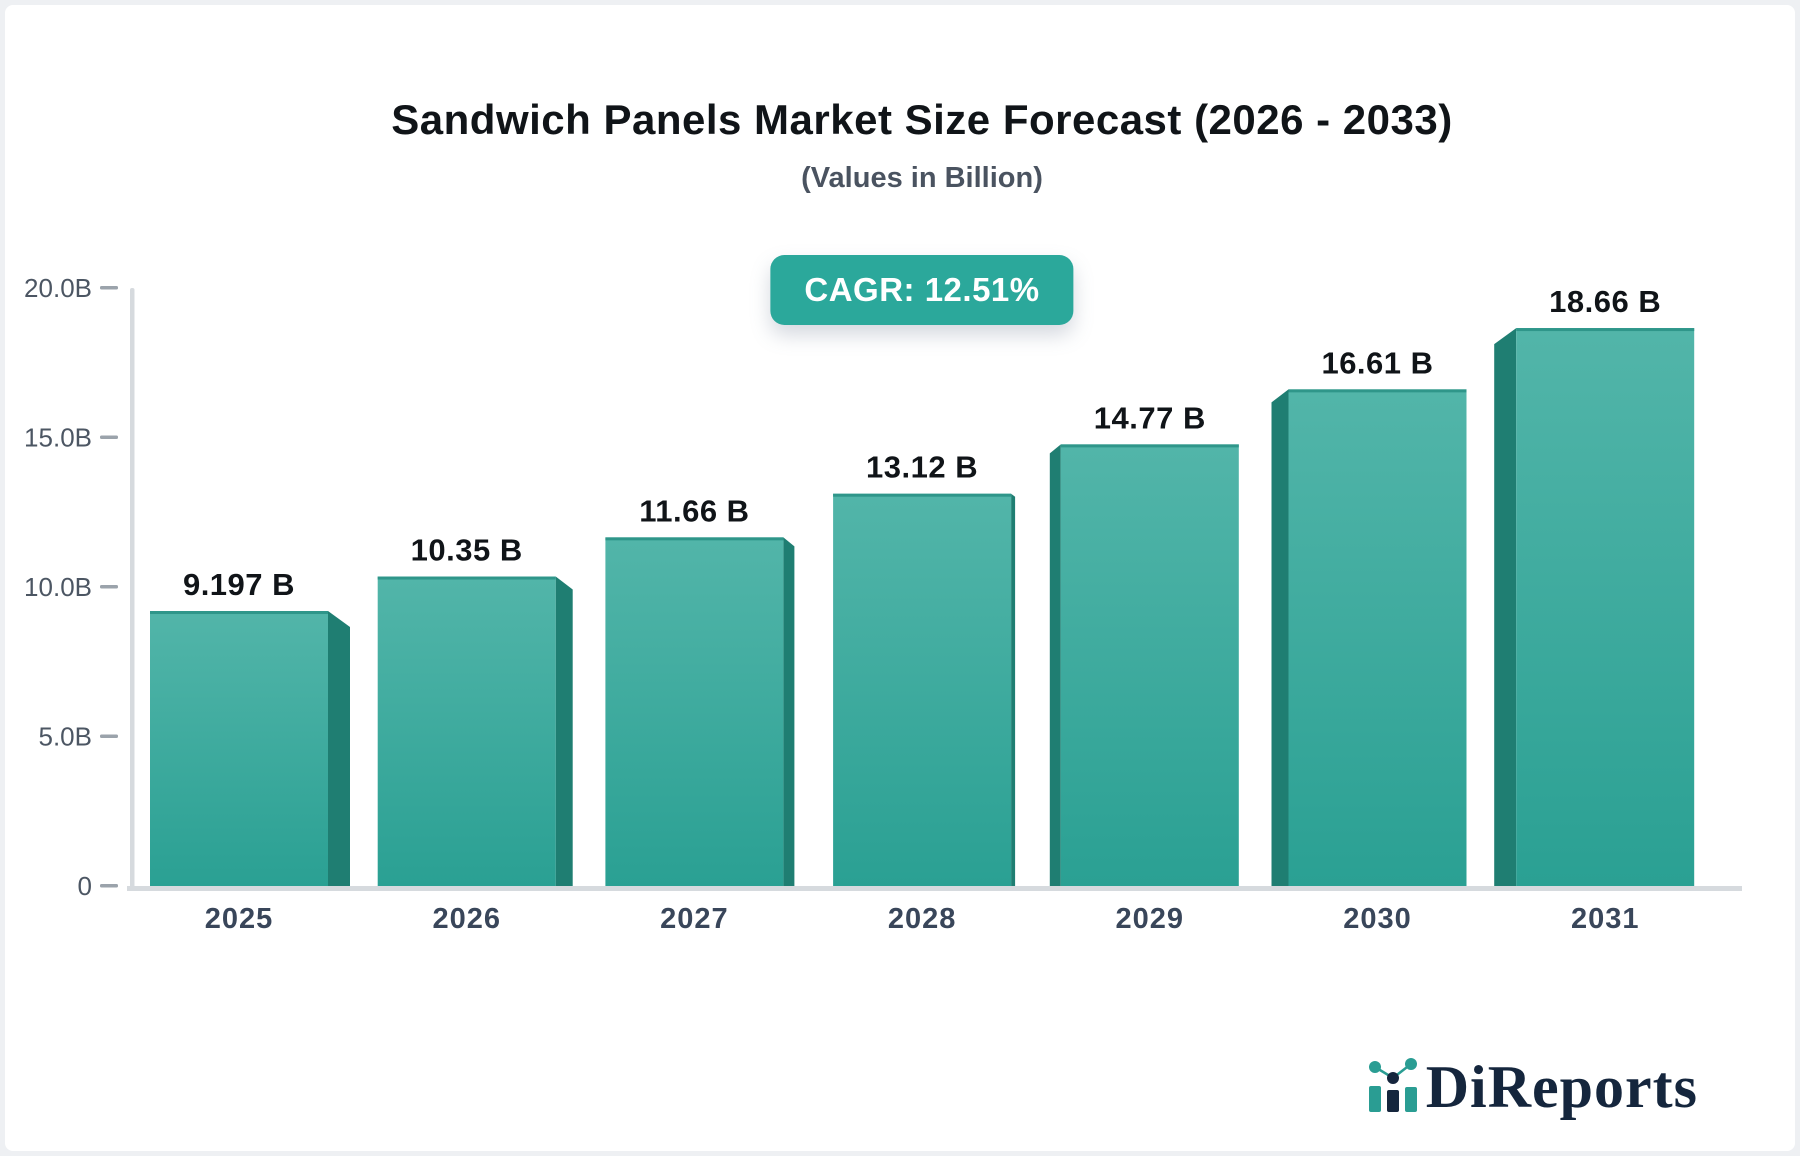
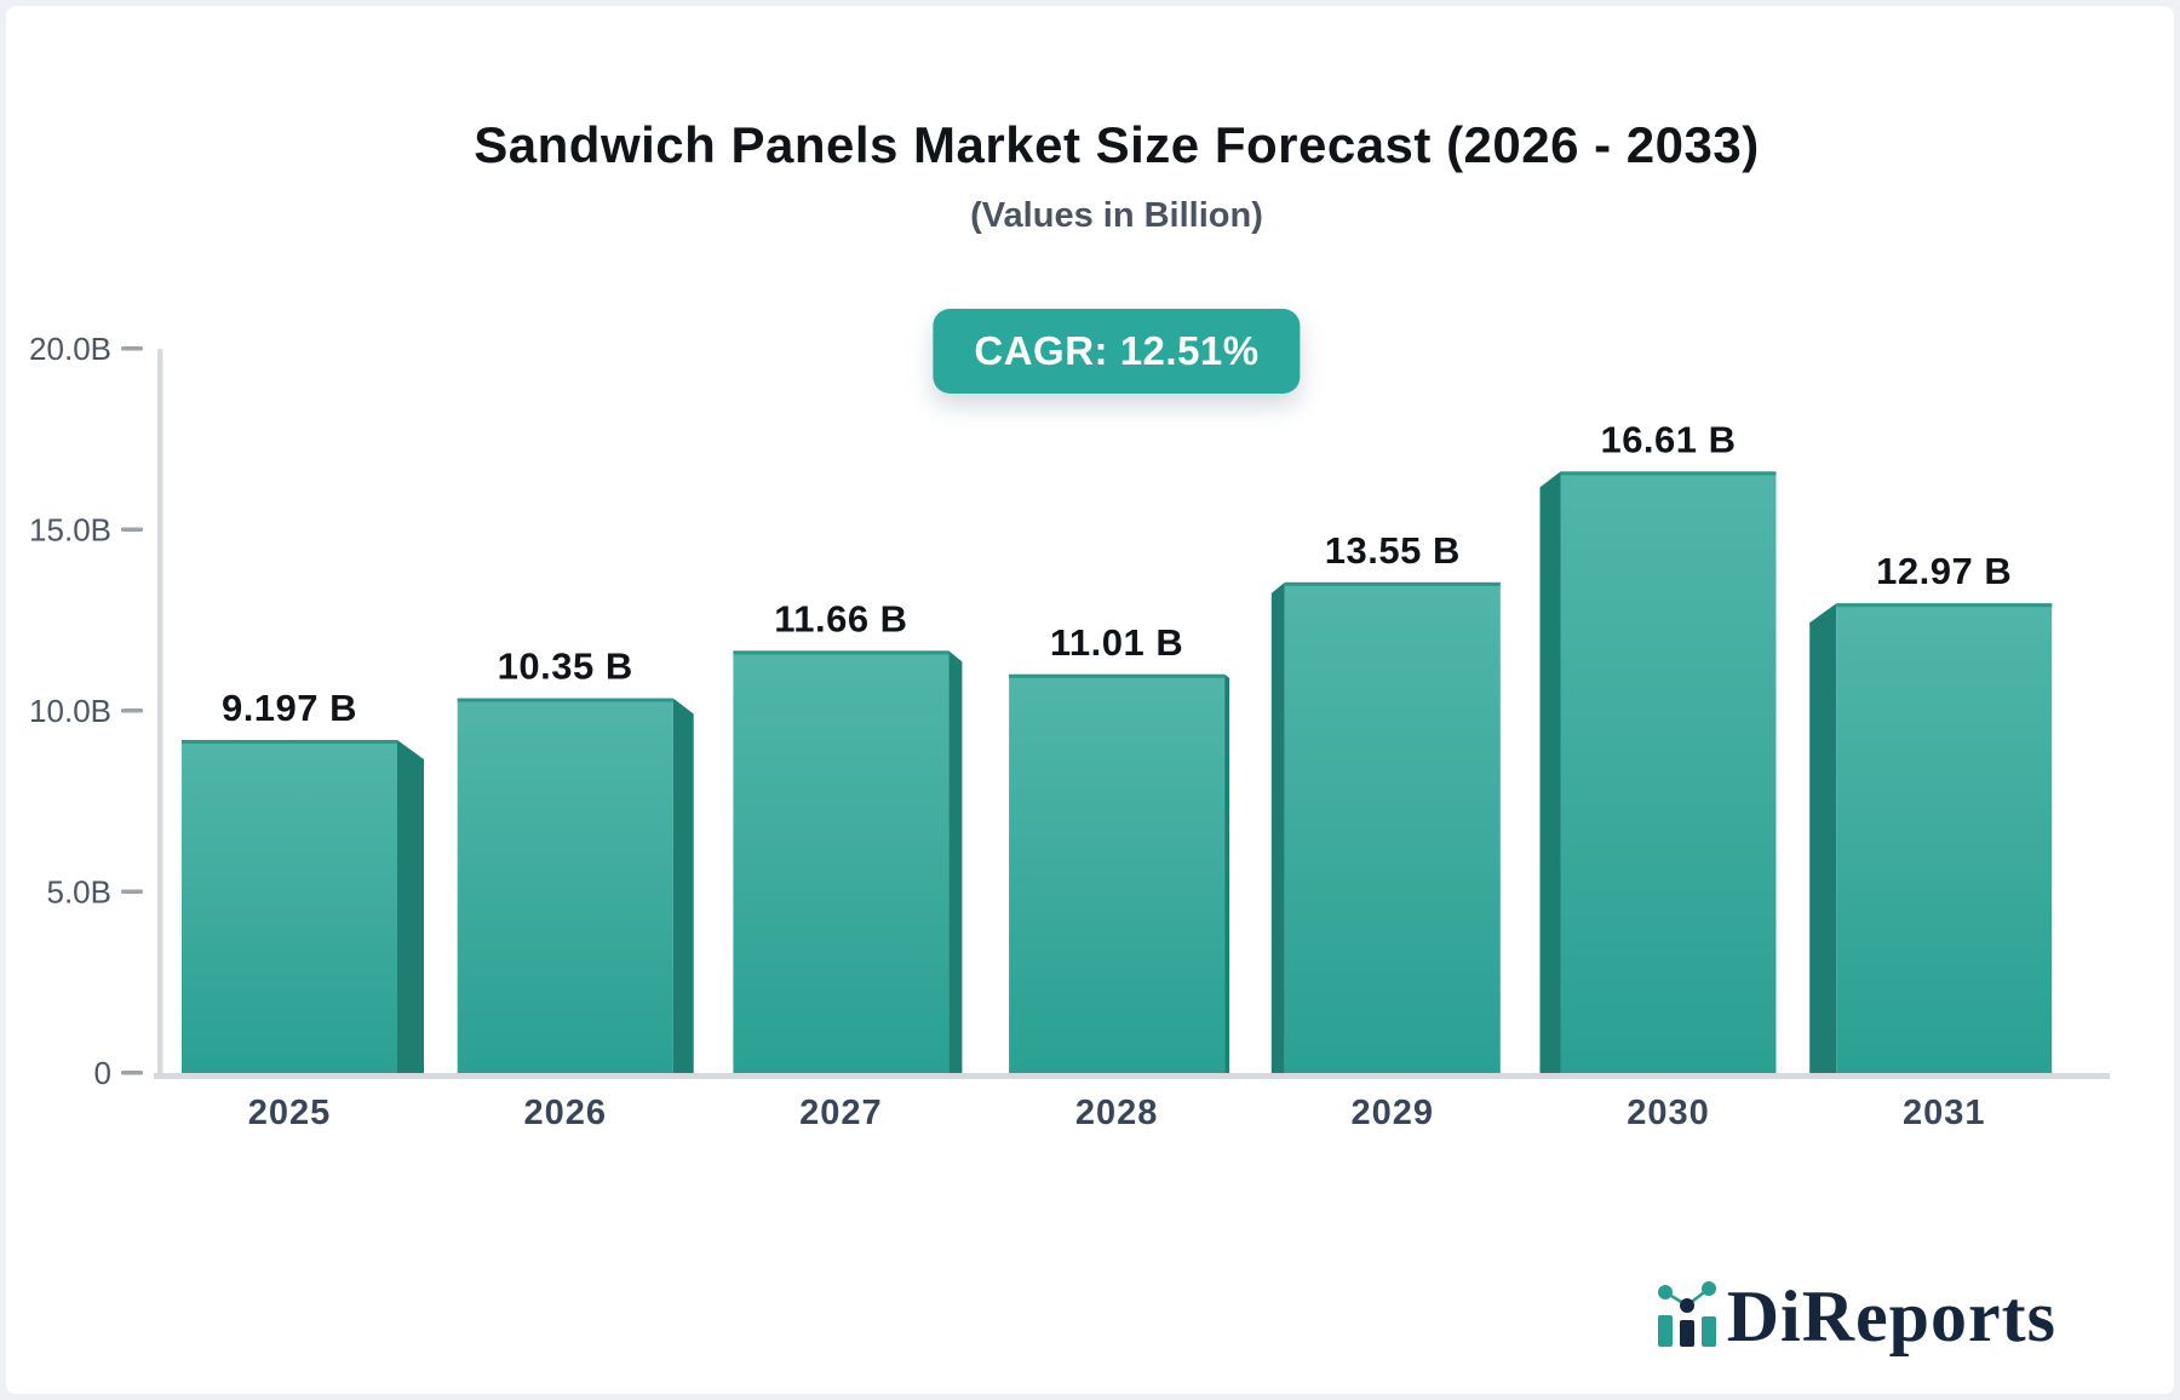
2028: 13.12 -> 11.01
2029: 14.77 -> 13.55
2031: 18.66 -> 12.97
